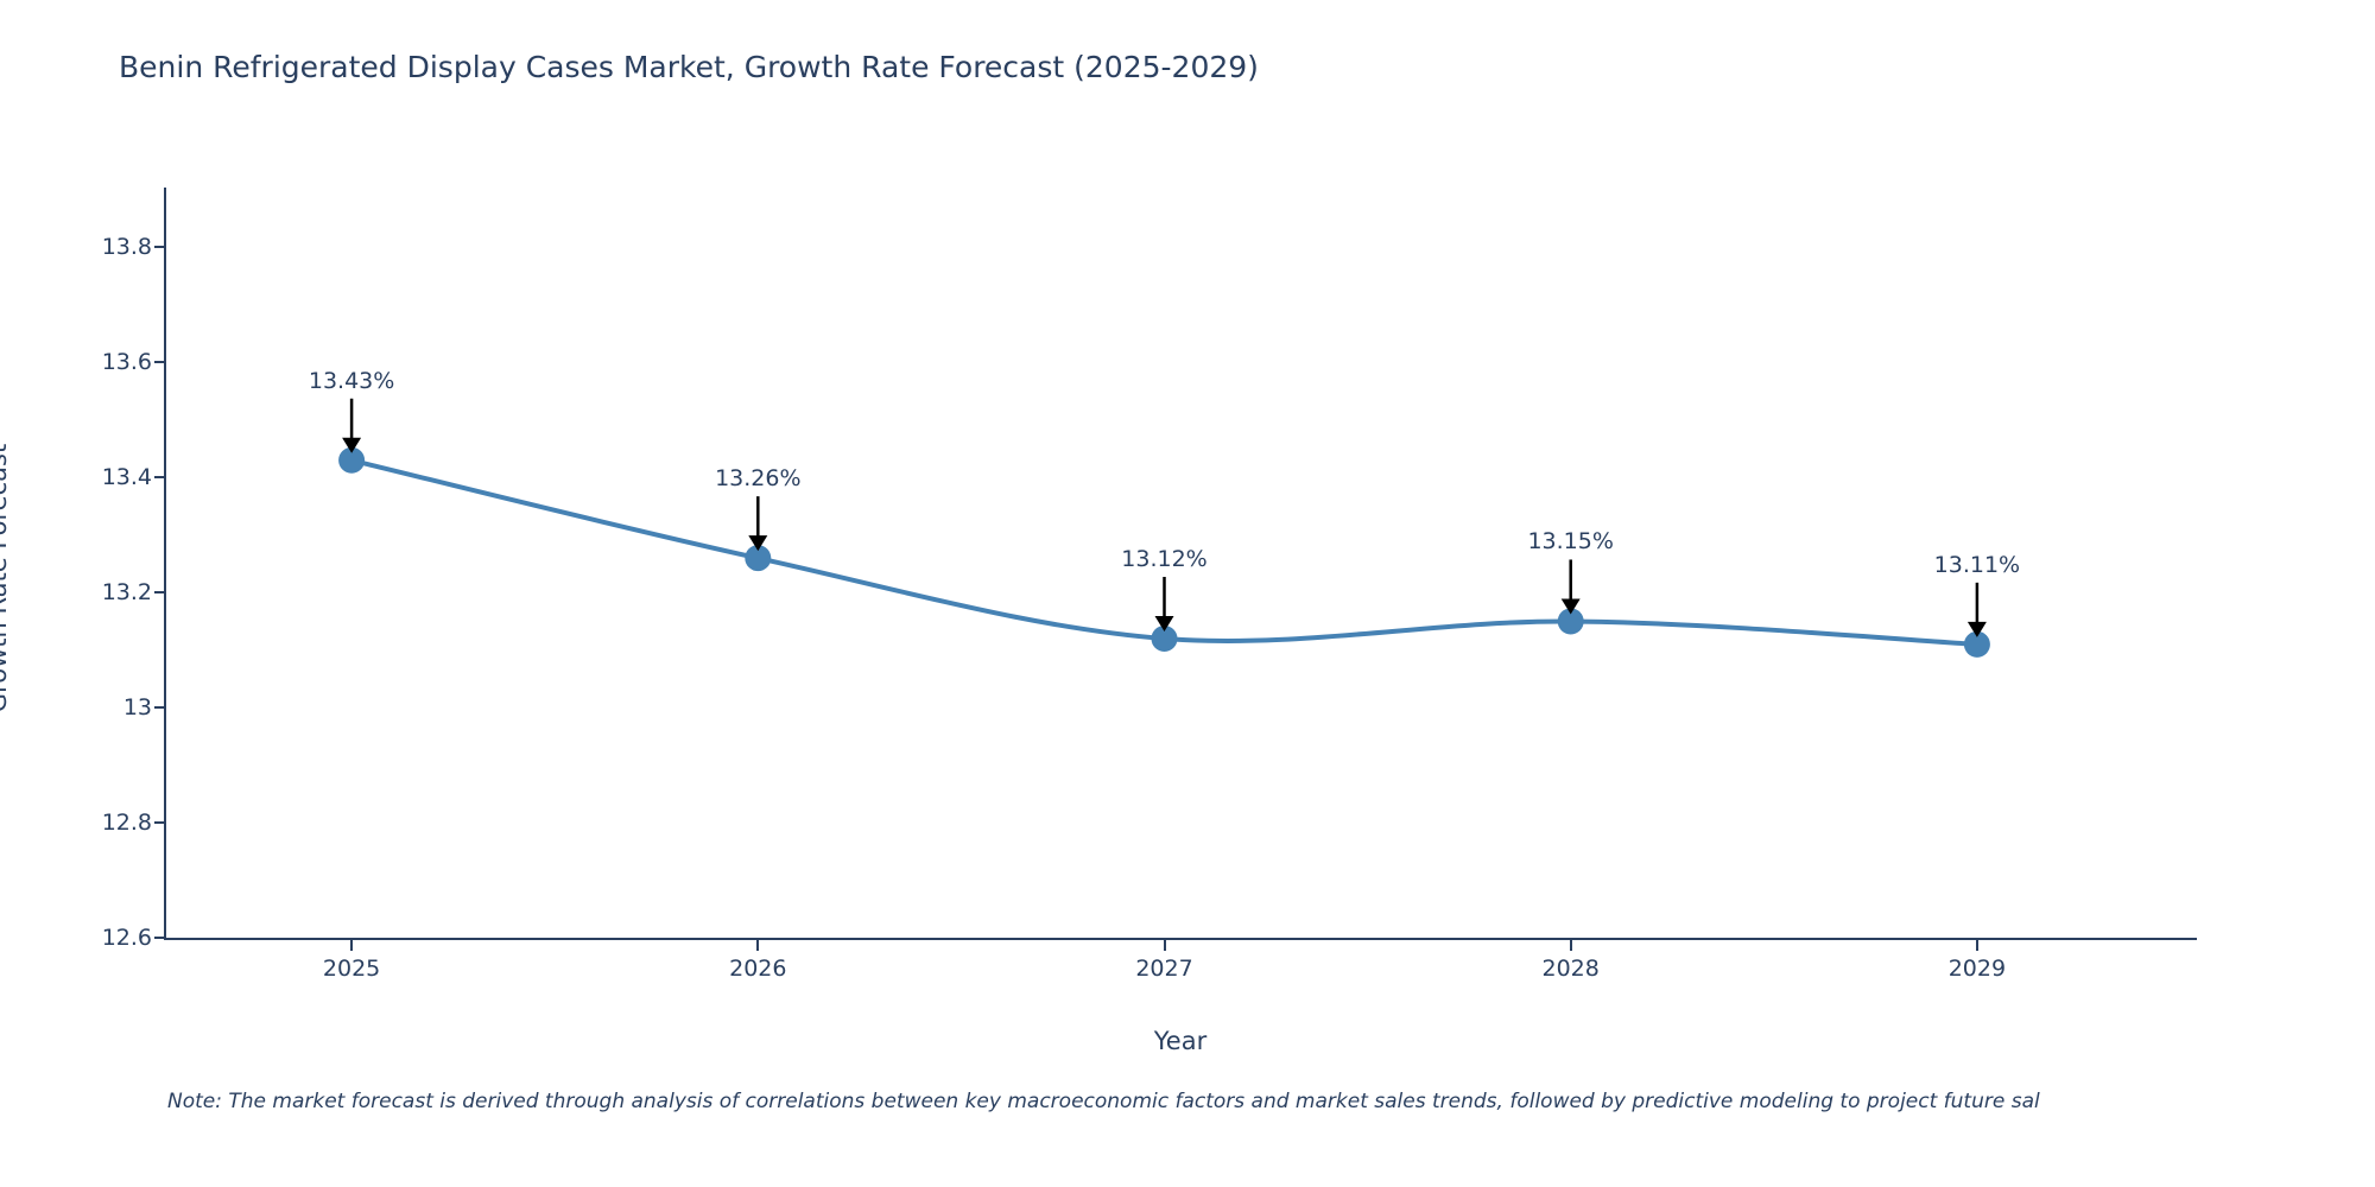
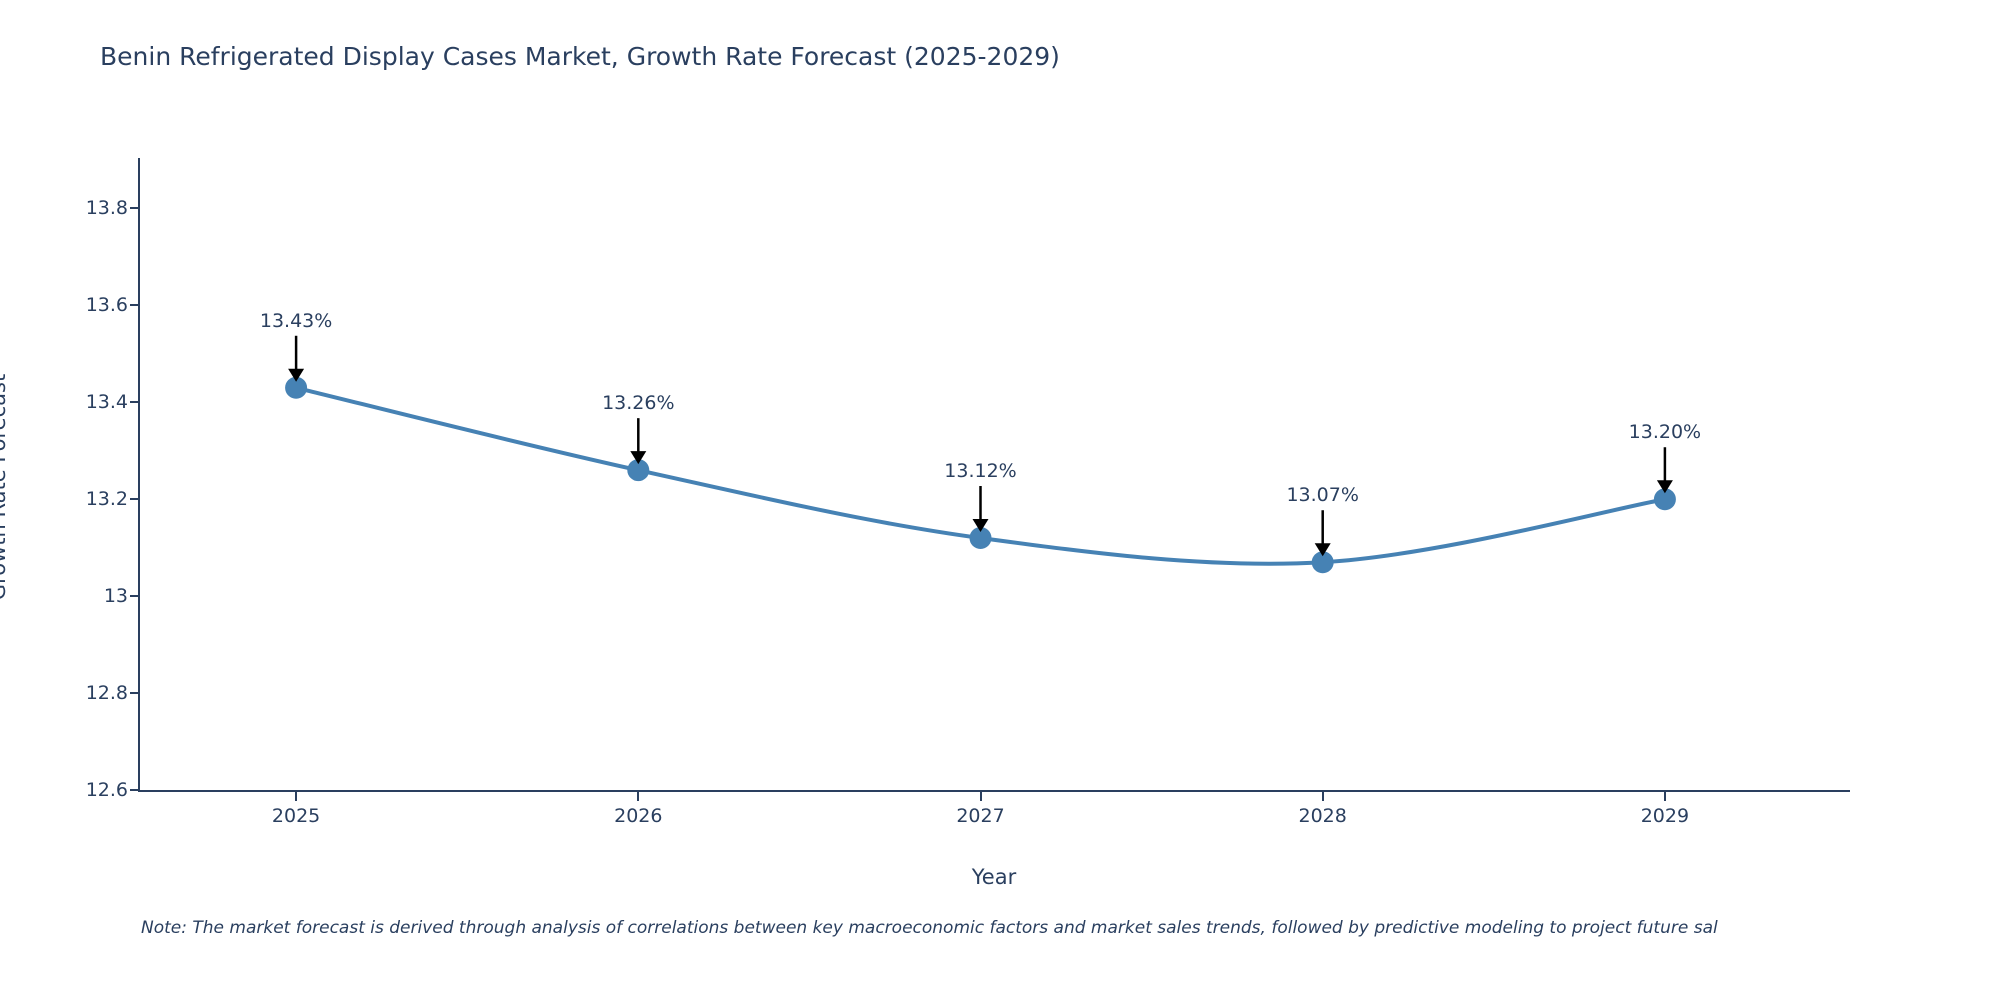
2028: 13.15% -> 13.07%
2029: 13.11% -> 13.20%
